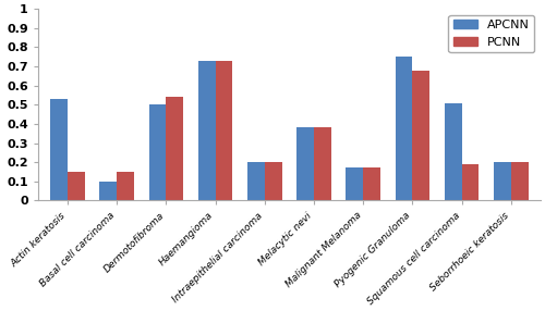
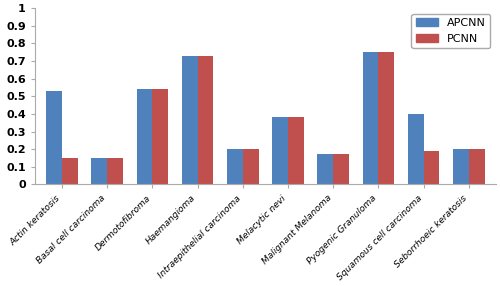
APCNN/Basal cell carcinoma: 0.10 -> 0.15
APCNN/Dermotofibroma: 0.50 -> 0.54
PCNN/Pyogenic Granuloma: 0.68 -> 0.75
APCNN/Squamous cell carcinoma: 0.51 -> 0.40
